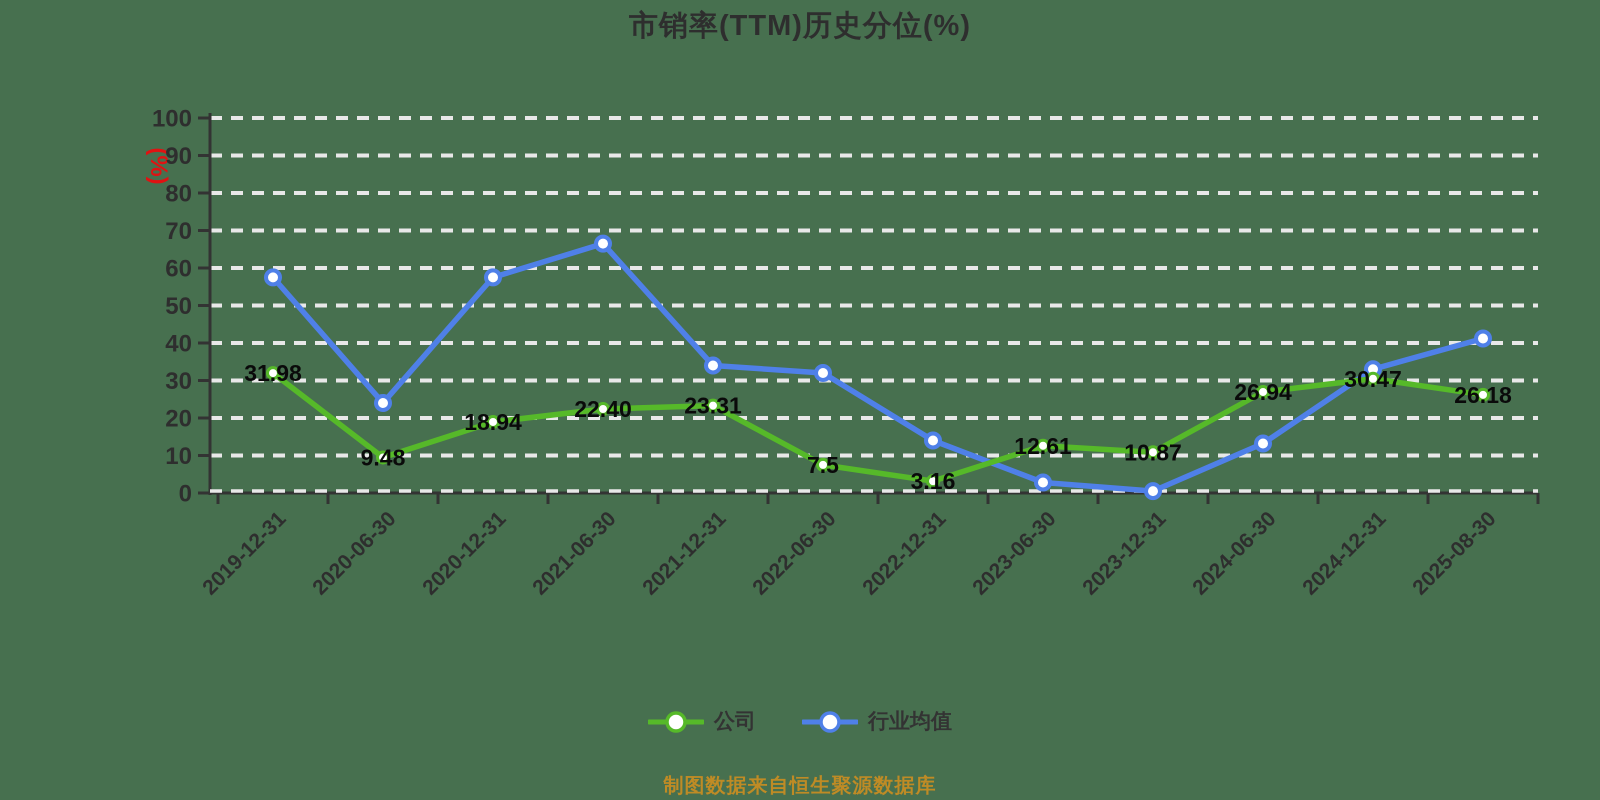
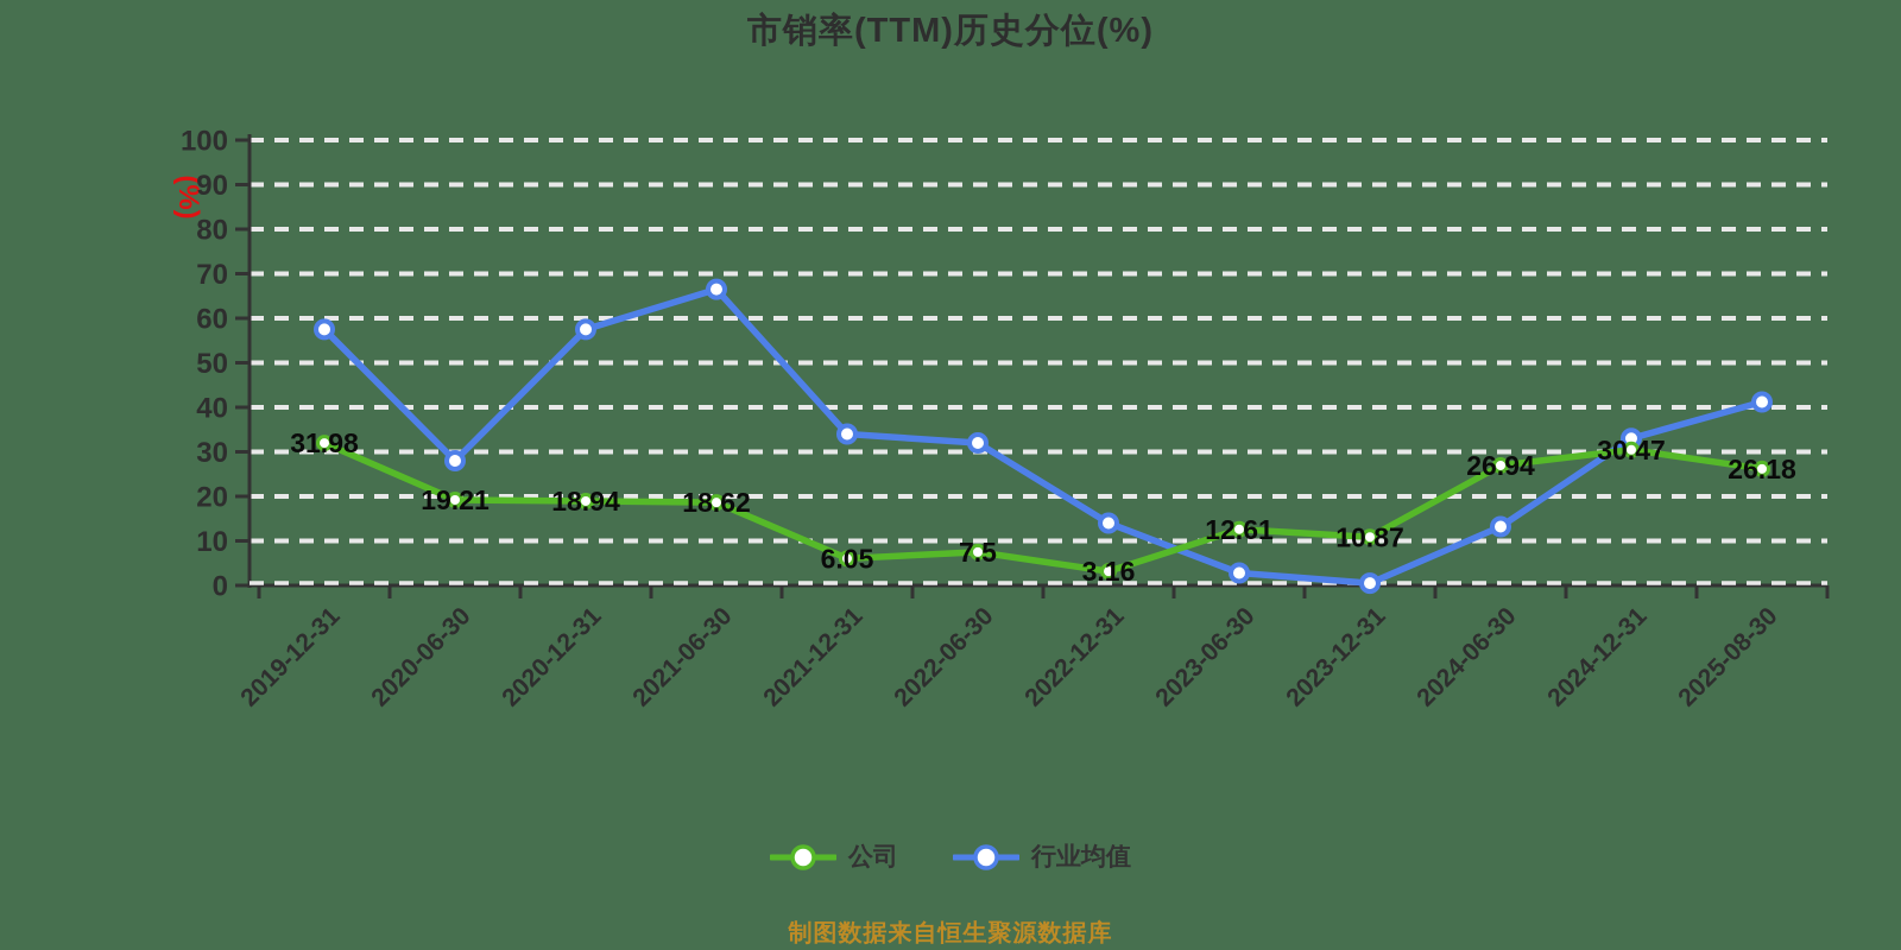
公司/2020-06-30: 9.48 -> 19.21
行业均值/2020-06-30: 24 -> 28
公司/2021-06-30: 22.40 -> 18.62
公司/2021-12-31: 23.31 -> 6.05
